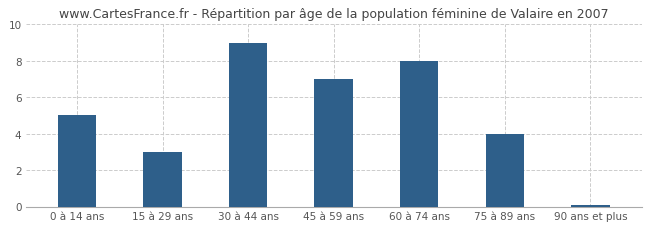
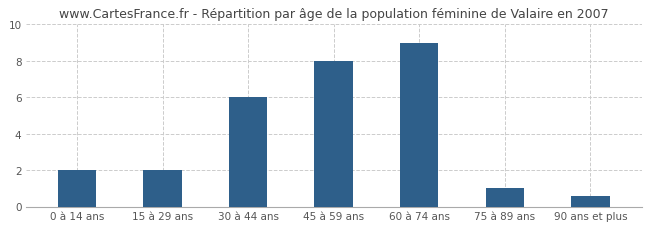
0 à 14 ans: 5.0 -> 2.0
15 à 29 ans: 3.0 -> 2.0
30 à 44 ans: 9.0 -> 6.0
45 à 59 ans: 7.0 -> 8.0
60 à 74 ans: 8.0 -> 9.0
75 à 89 ans: 4.0 -> 1.0
90 ans et plus: 0.1 -> 0.6
